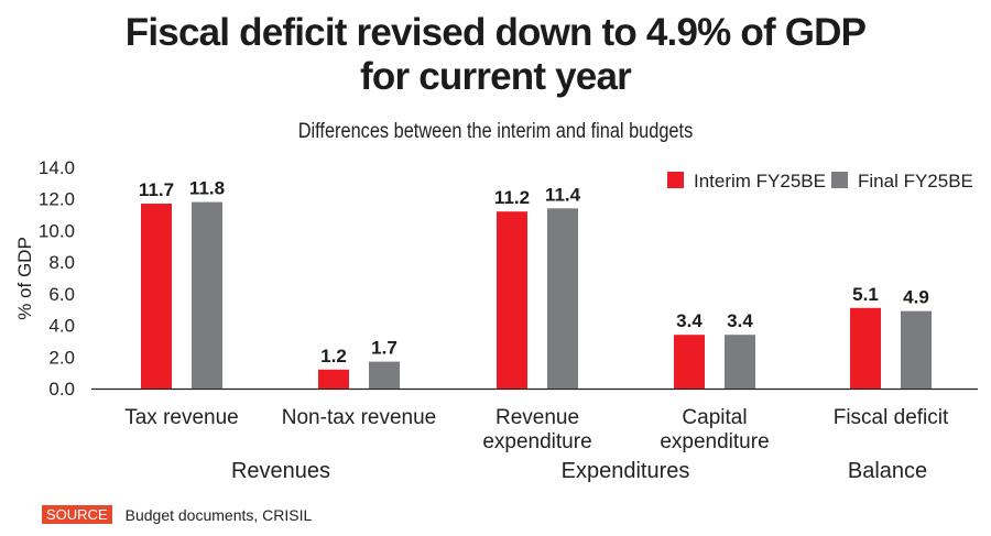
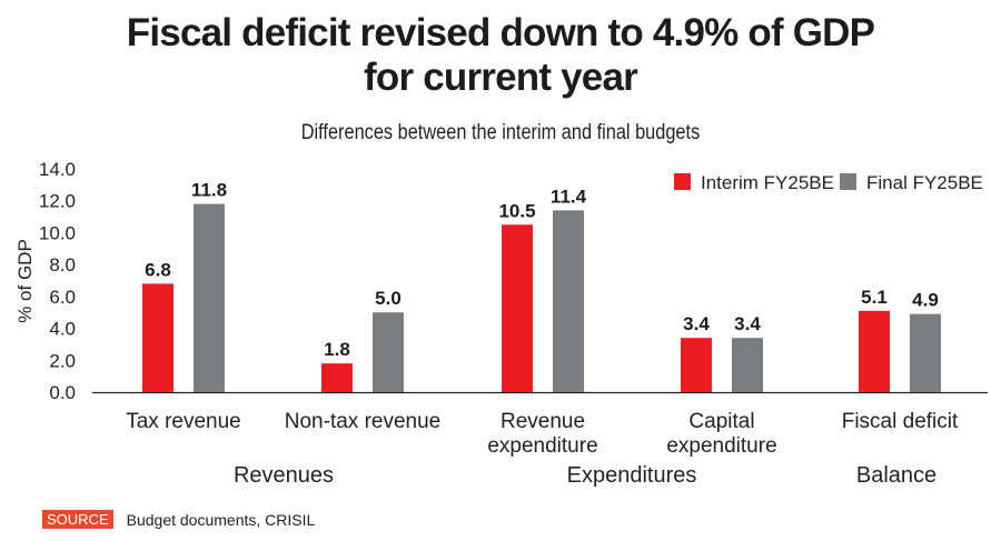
Interim FY25BE/Tax revenue: 11.7 -> 6.8
Interim FY25BE/Non-tax revenue: 1.2 -> 1.8
Final FY25BE/Non-tax revenue: 1.7 -> 5.0
Interim FY25BE/Revenue expenditure: 11.2 -> 10.5
